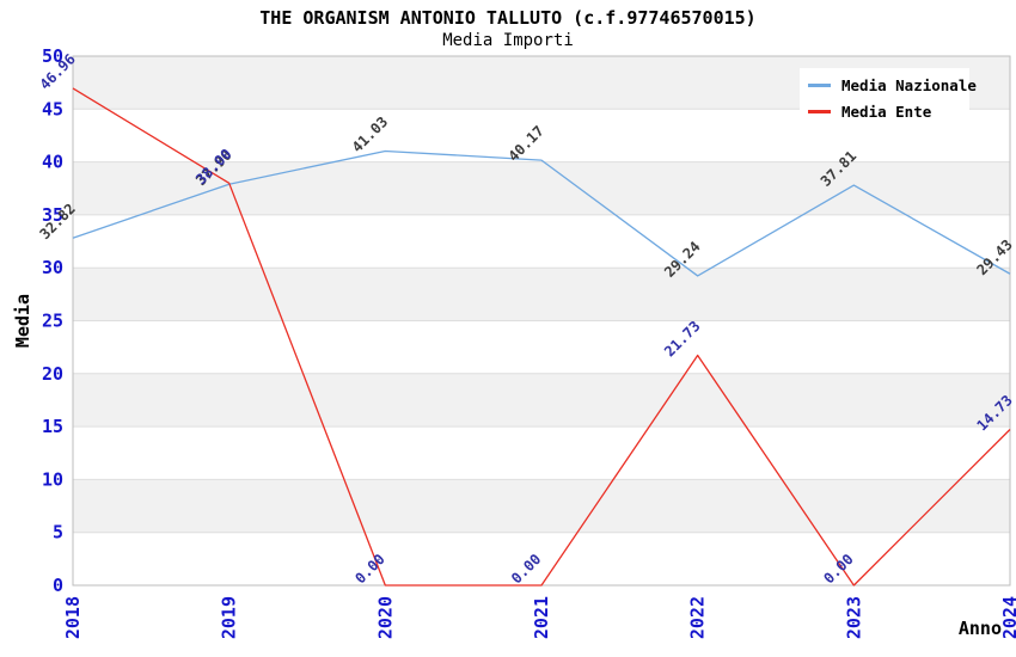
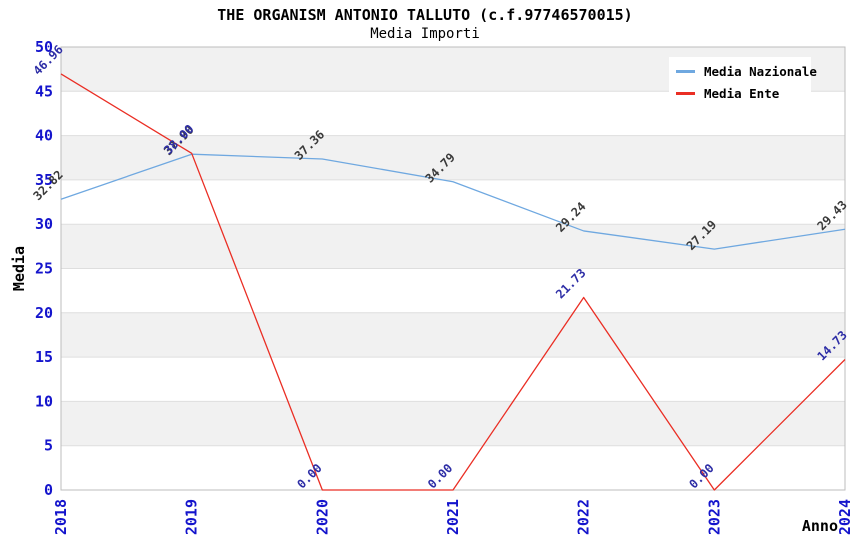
Media Nazionale/2020: 41.03 -> 37.36
Media Nazionale/2021: 40.17 -> 34.79
Media Nazionale/2023: 37.81 -> 27.19
